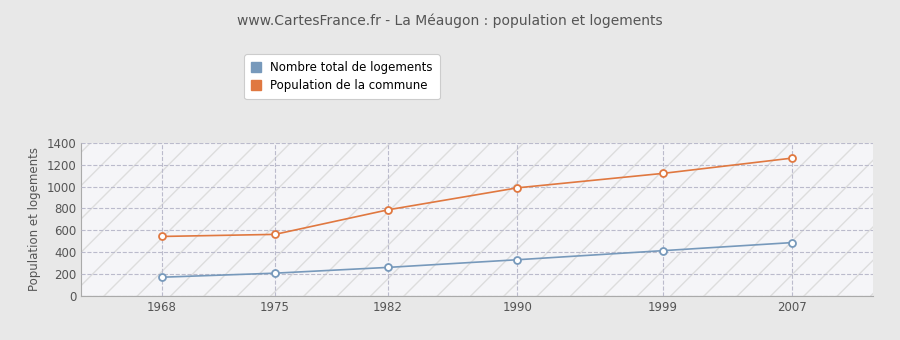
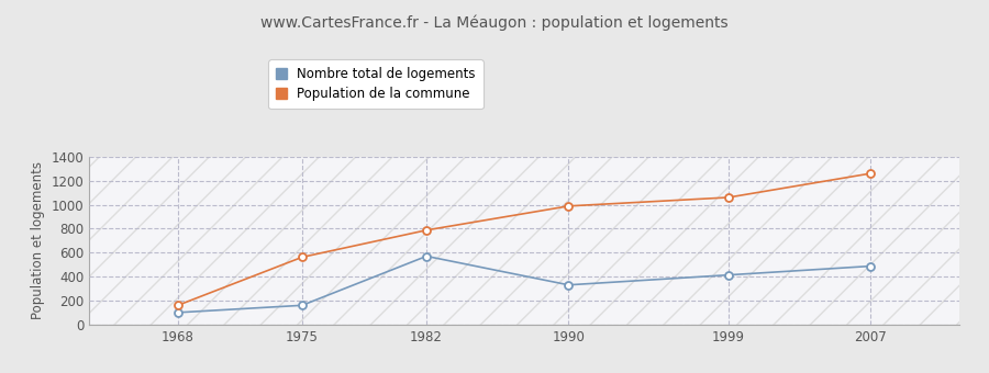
Nombre total de logements/1968: 170 -> 100
Population de la commune/1968: 540 -> 160
Nombre total de logements/1975: 210 -> 160
Nombre total de logements/1982: 260 -> 570
Population de la commune/1999: 1120 -> 1060
